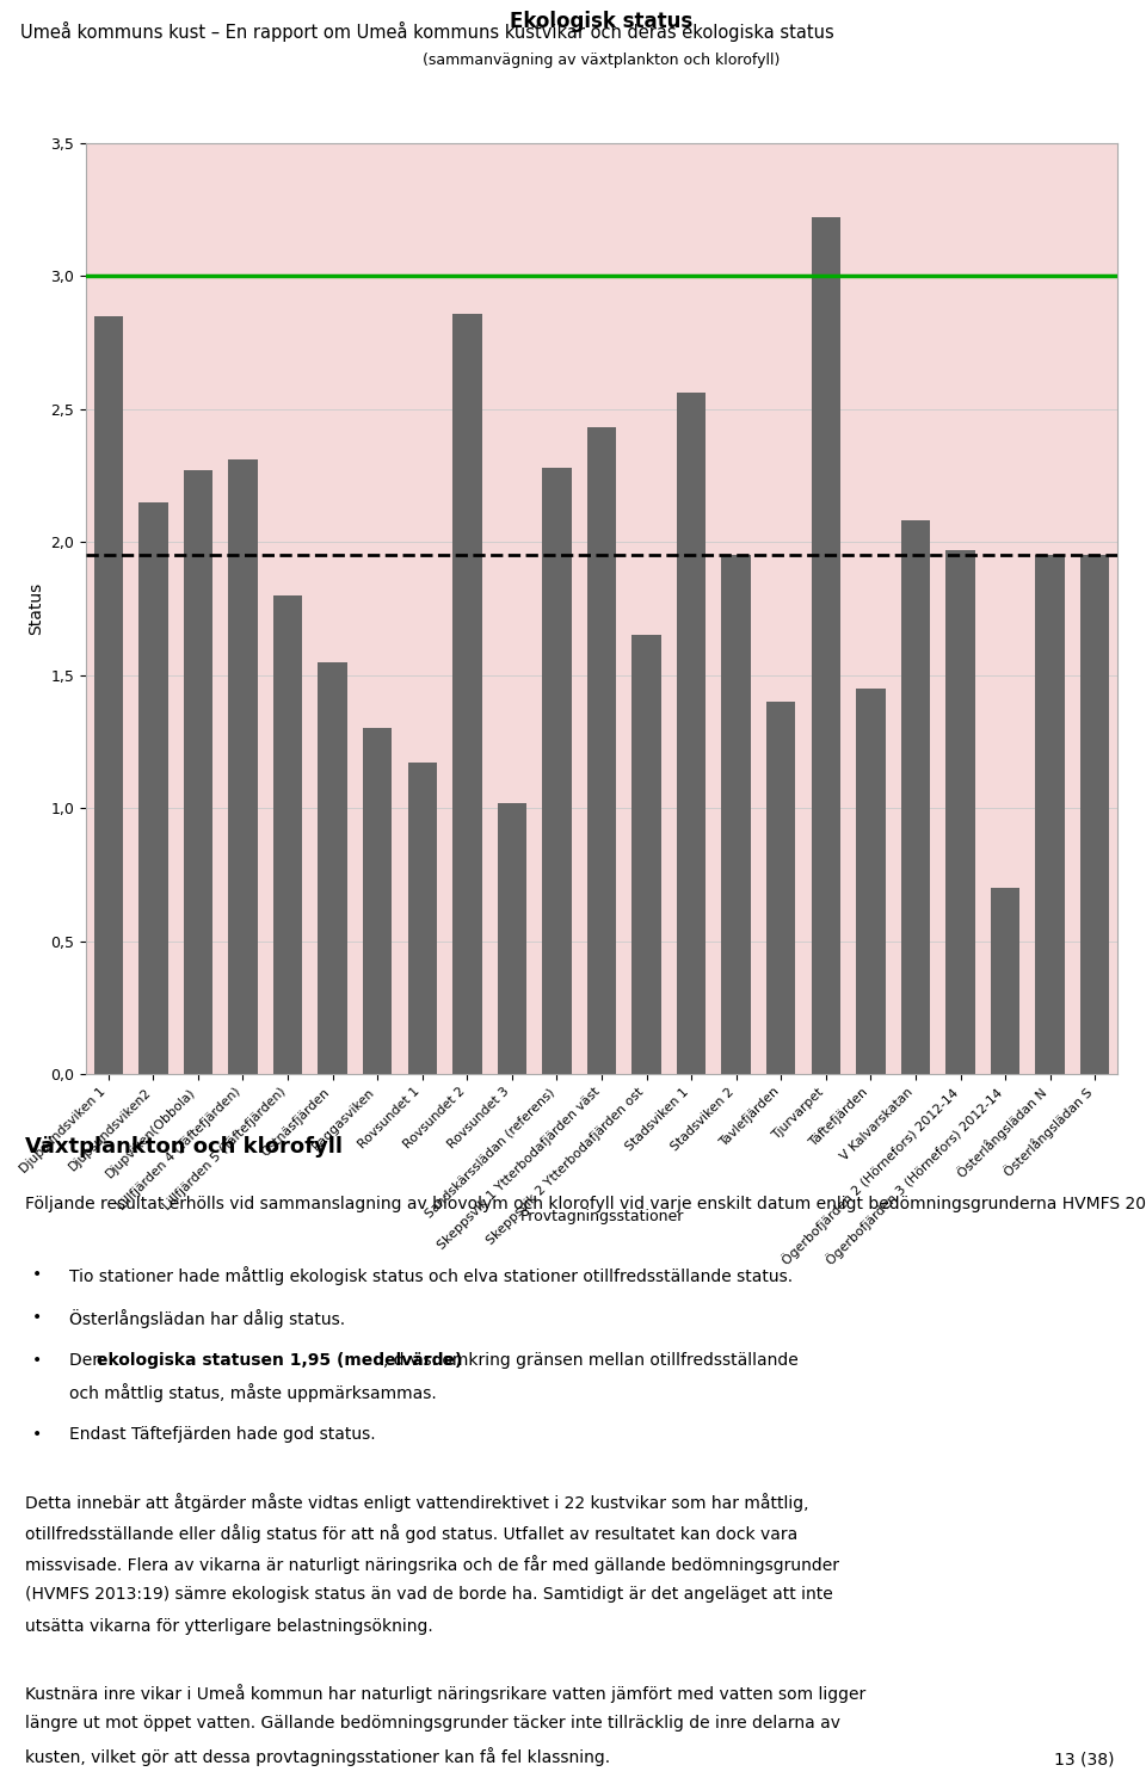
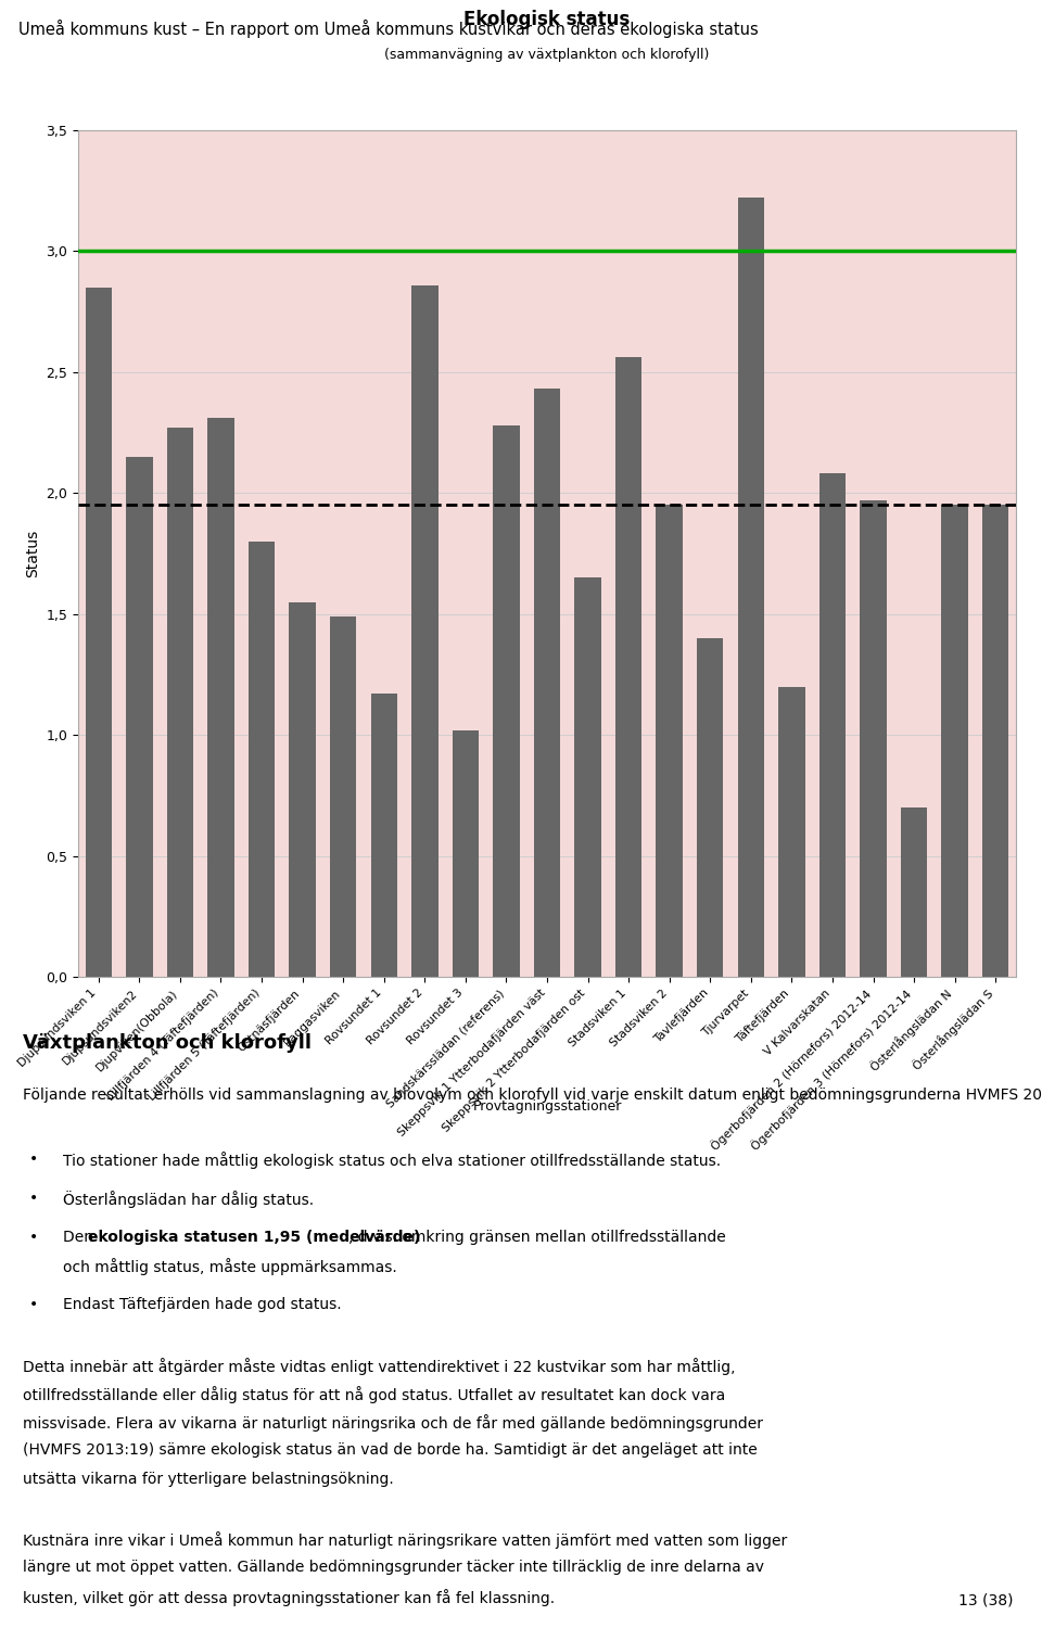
Raggasviken: 1,30 -> 1,49
Täftefjärden: 1,45 -> 1,20
